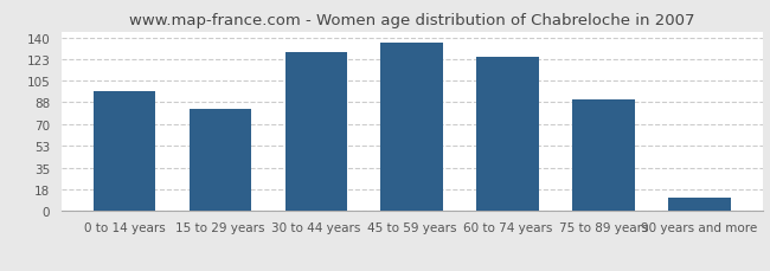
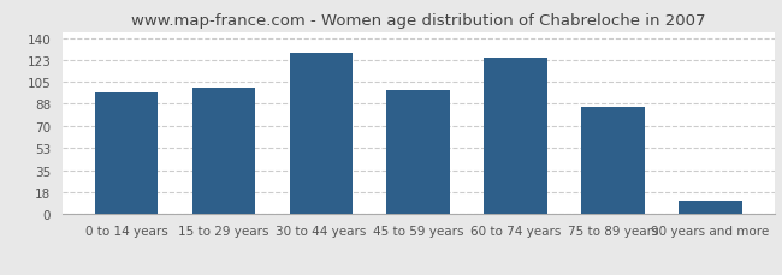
15 to 29 years: 83 -> 101
45 to 59 years: 136 -> 99
75 to 89 years: 90 -> 85
